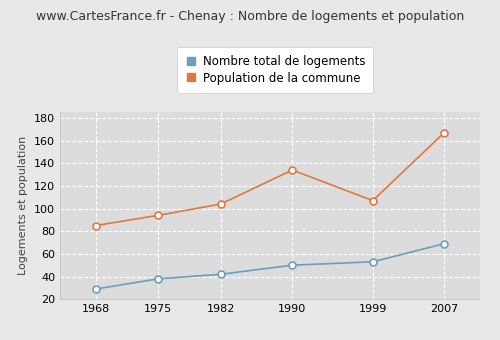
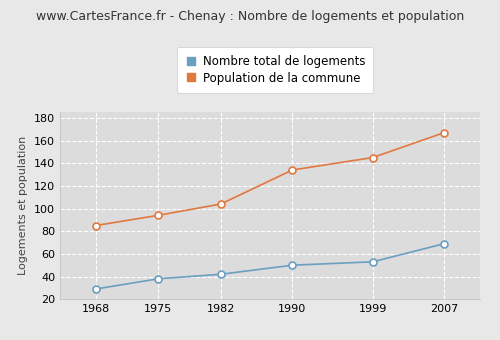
Population de la commune/1999: 107 -> 145
